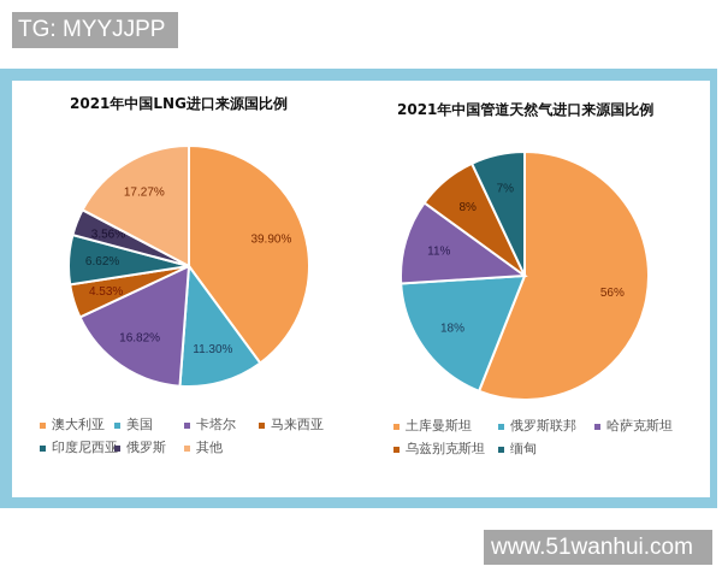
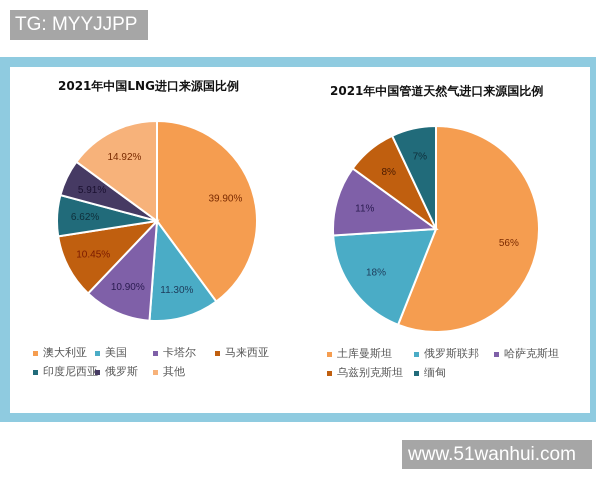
2021年中国LNG进口来源国比例/卡塔尔: 16.82% -> 10.90%
2021年中国LNG进口来源国比例/马来西亚: 4.53% -> 10.45%
2021年中国LNG进口来源国比例/俄罗斯: 3.56% -> 5.91%
2021年中国LNG进口来源国比例/其他: 17.27% -> 14.92%
